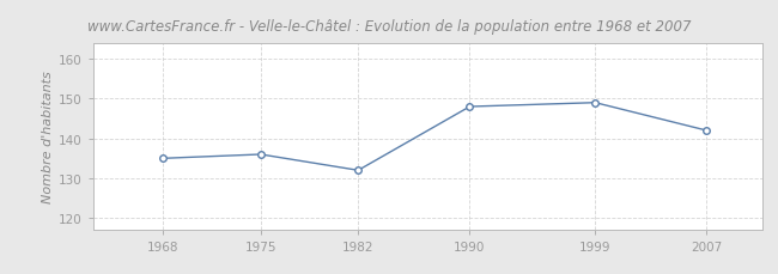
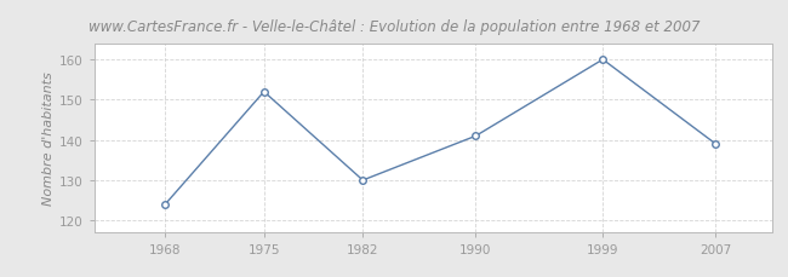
1968: 135 -> 124
1975: 136 -> 152
1982: 132 -> 130
1990: 148 -> 141
1999: 149 -> 160
2007: 142 -> 139
